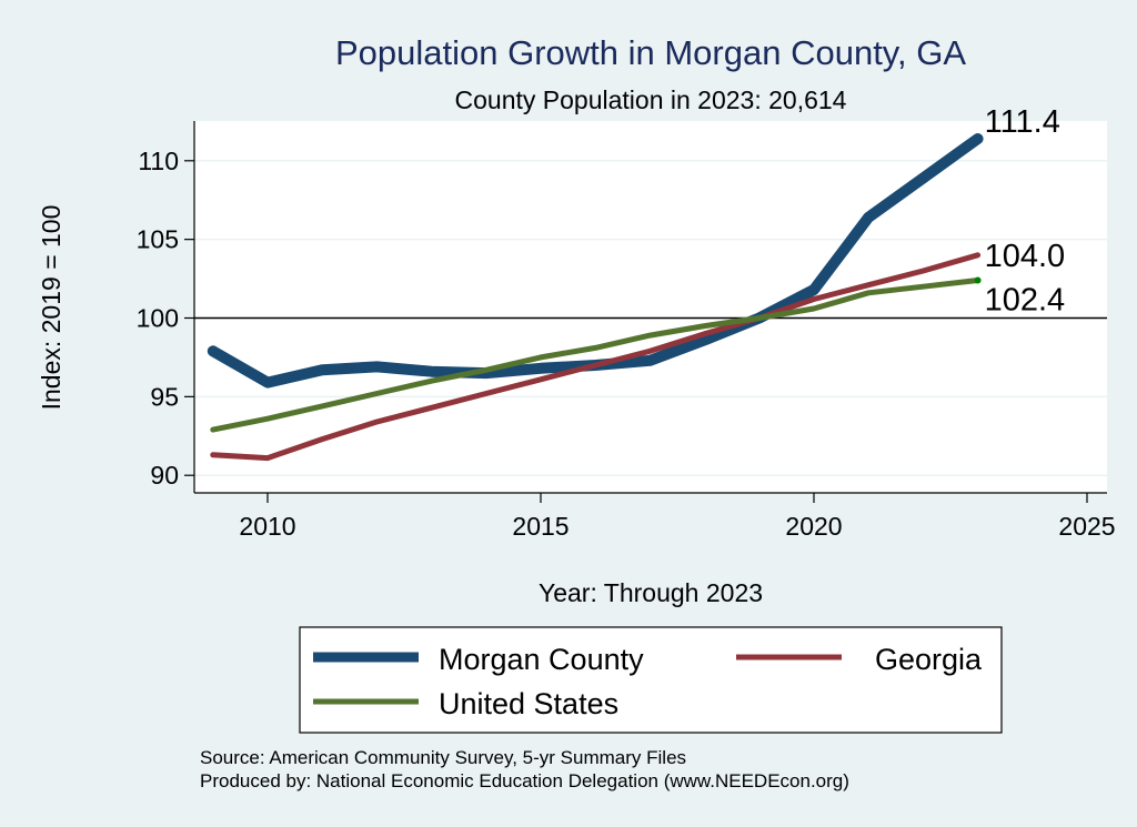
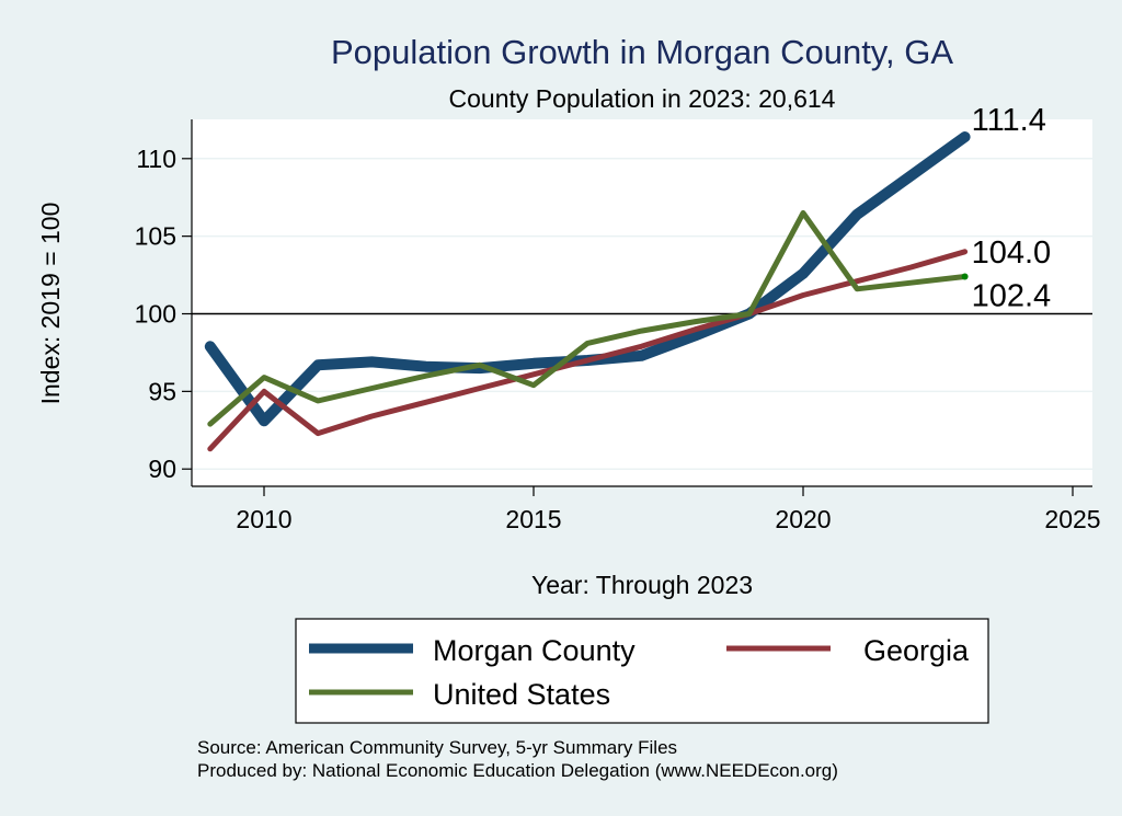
Morgan County/2010: 95.9 -> 93.1
Georgia/2010: 91.1 -> 95.0
United States/2010: 93.6 -> 95.9
United States/2015: 97.5 -> 95.4
Morgan County/2020: 101.8 -> 102.6
United States/2020: 100.6 -> 106.5
